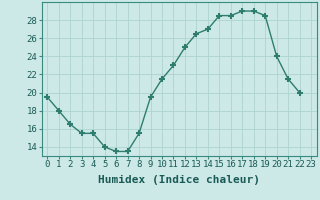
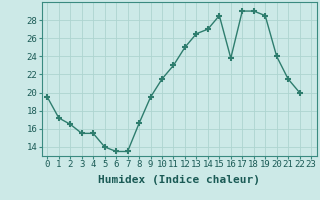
1: 18.0 -> 17.2
8: 15.5 -> 16.6
16: 28.5 -> 23.8
